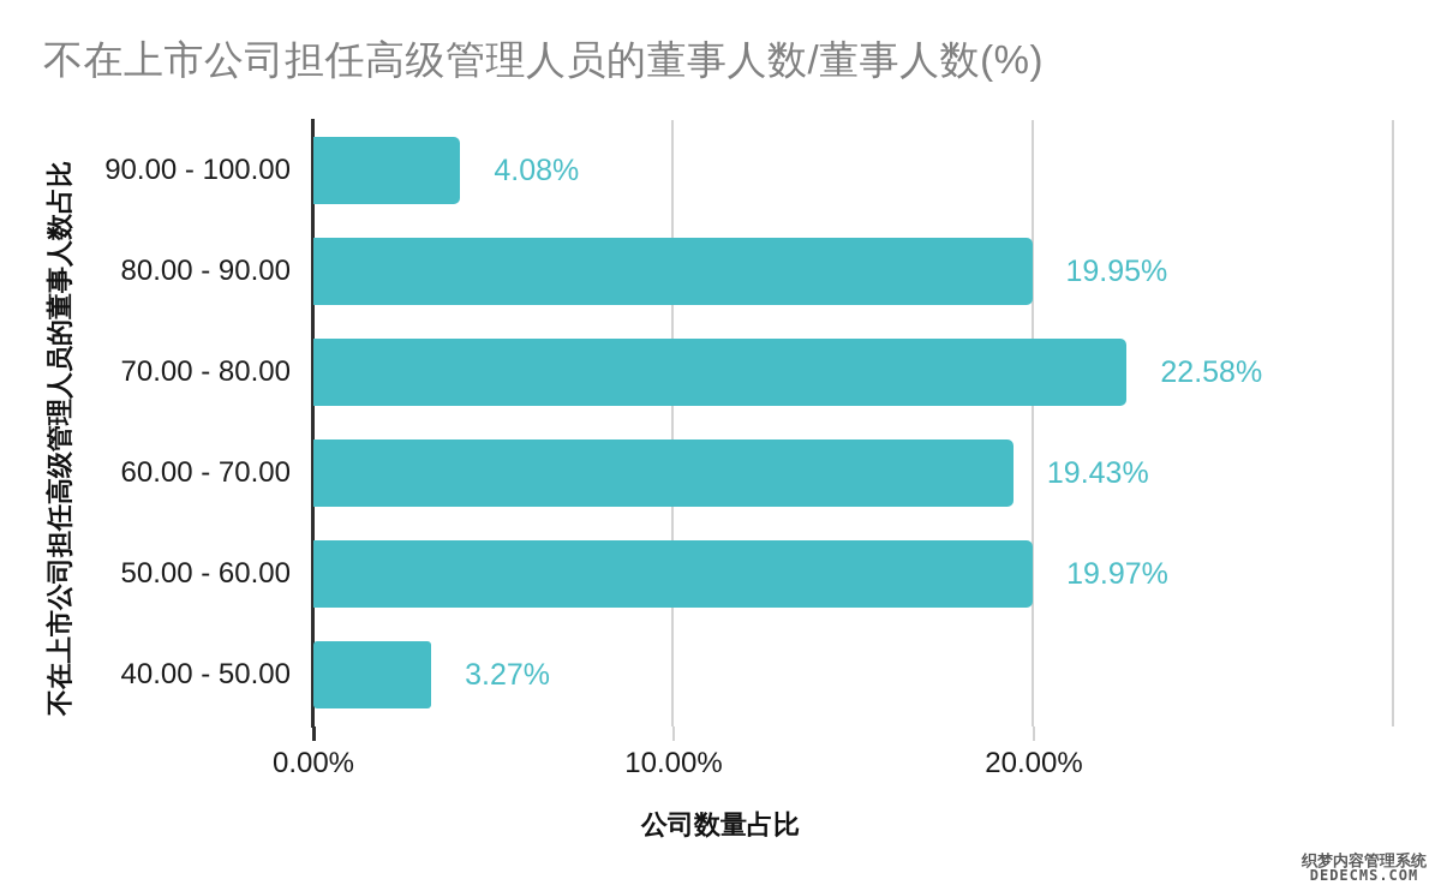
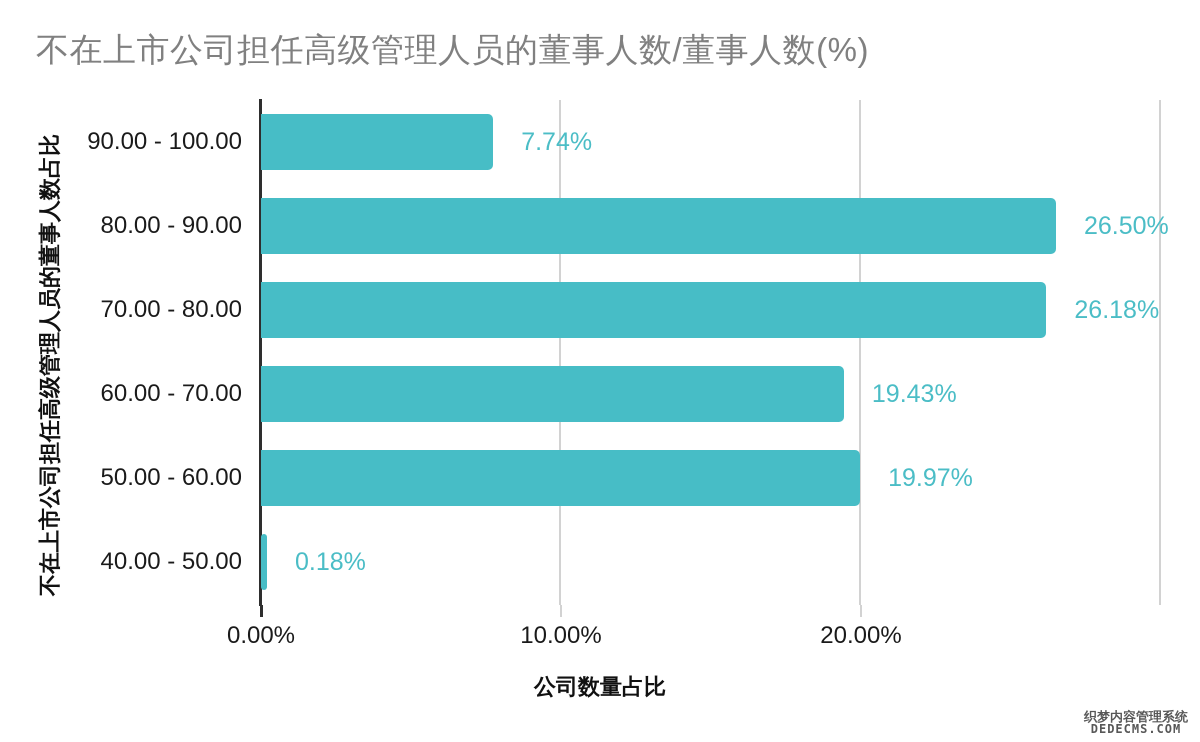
90.00 - 100.00: 4.08% -> 7.74%
80.00 - 90.00: 19.95% -> 26.50%
70.00 - 80.00: 22.58% -> 26.18%
40.00 - 50.00: 3.27% -> 0.18%
